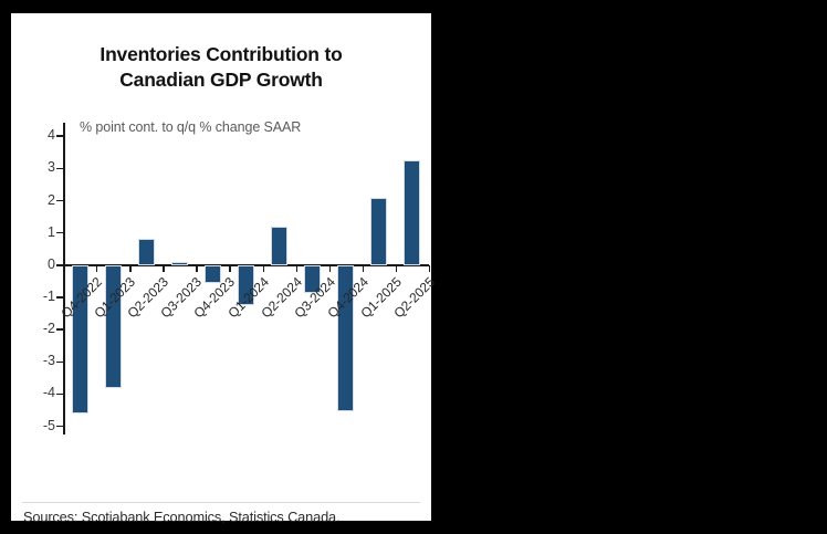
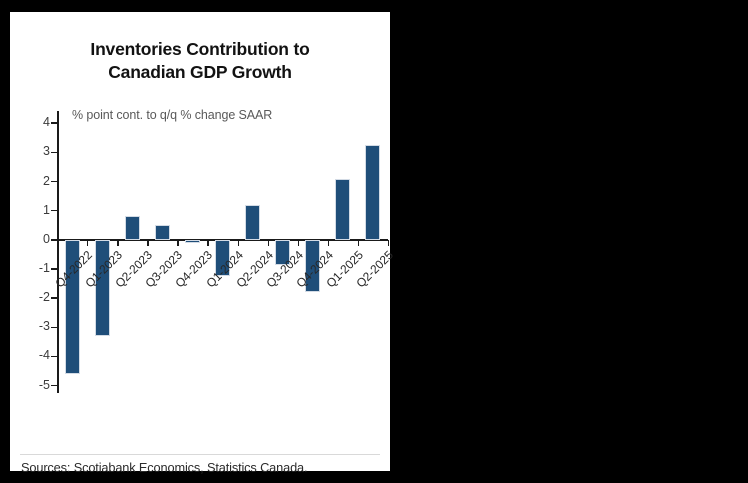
Q1-2023: -3.8 -> -3.3
Q3-2023: 0.1 -> 0.5
Q4-2023: -0.6 -> -0.1
Q4-2024: -4.5 -> -1.8
